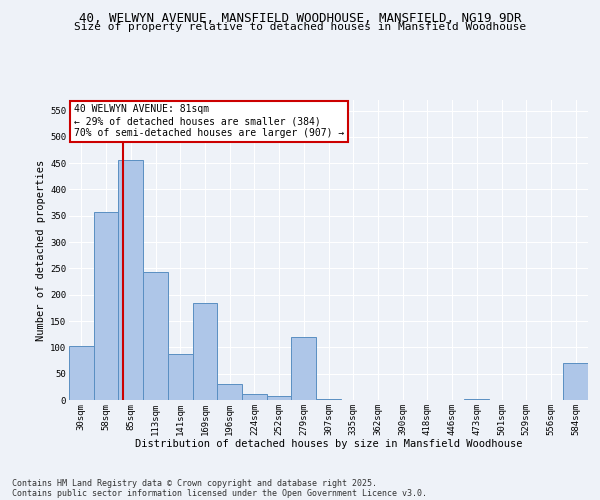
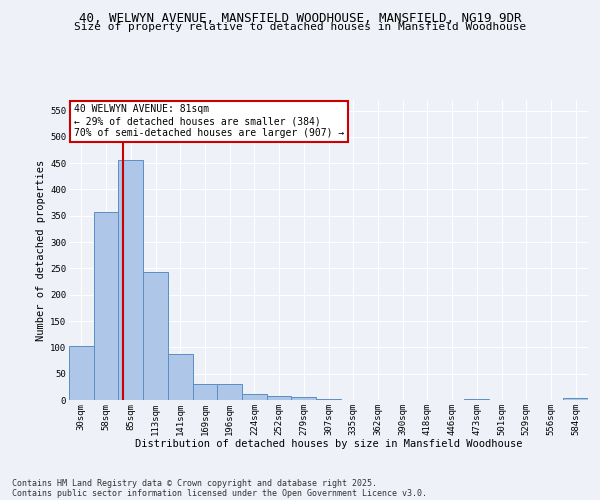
169sqm: 184 -> 30
279sqm: 120 -> 5
584sqm: 70 -> 3
